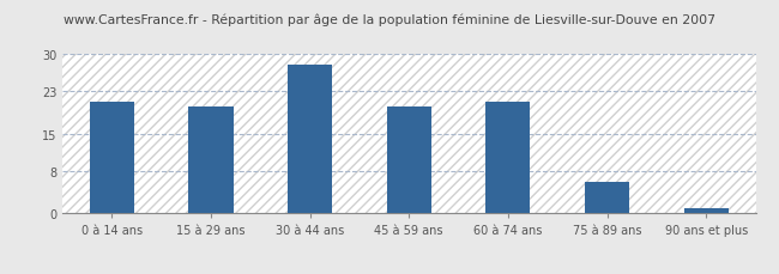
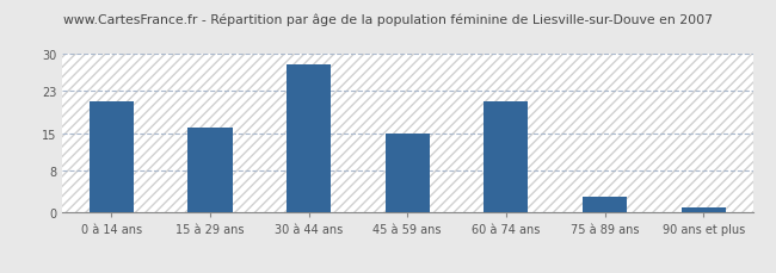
15 à 29 ans: 20 -> 16
45 à 59 ans: 20 -> 15
75 à 89 ans: 6 -> 3
